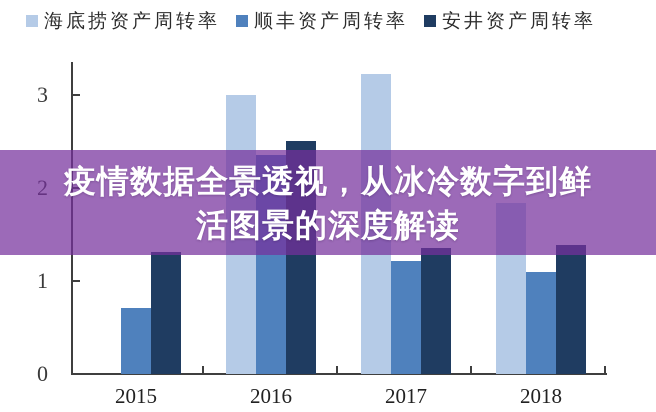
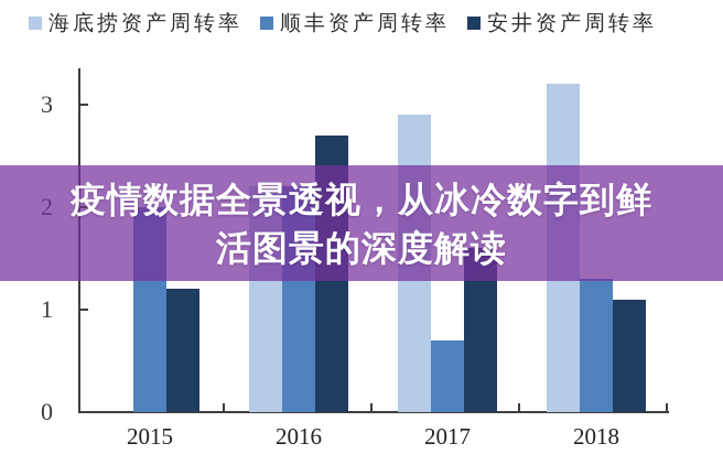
顺丰资产周转率/2015: 0.7 -> 2.0
安井资产周转率/2015: 1.3 -> 1.2
海底捞资产周转率/2016: 3.0 -> 2.2
顺丰资产周转率/2016: 2.4 -> 2.2
安井资产周转率/2016: 2.5 -> 2.7
海底捞资产周转率/2017: 3.2 -> 2.9
顺丰资产周转率/2017: 1.2 -> 0.7
安井资产周转率/2017: 1.4 -> 1.6
海底捞资产周转率/2018: 1.8 -> 3.2
顺丰资产周转率/2018: 1.1 -> 1.3
安井资产周转率/2018: 1.4 -> 1.1
